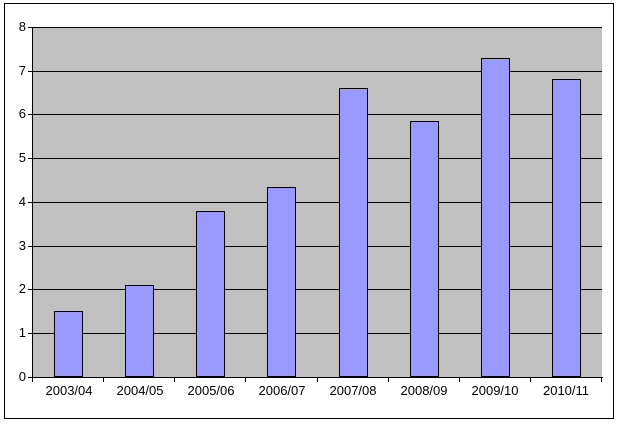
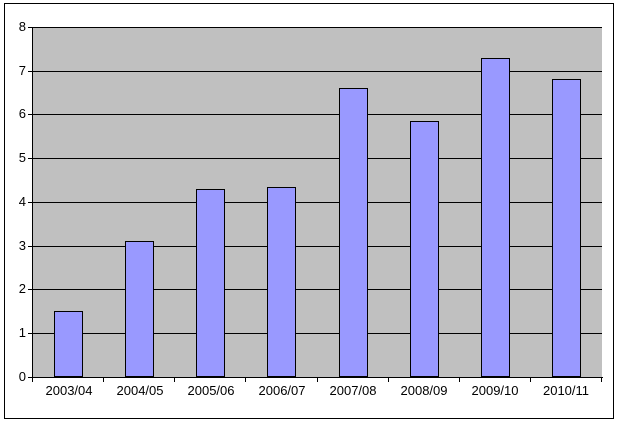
2004/05: 2.1 -> 3.1
2005/06: 3.8 -> 4.3
